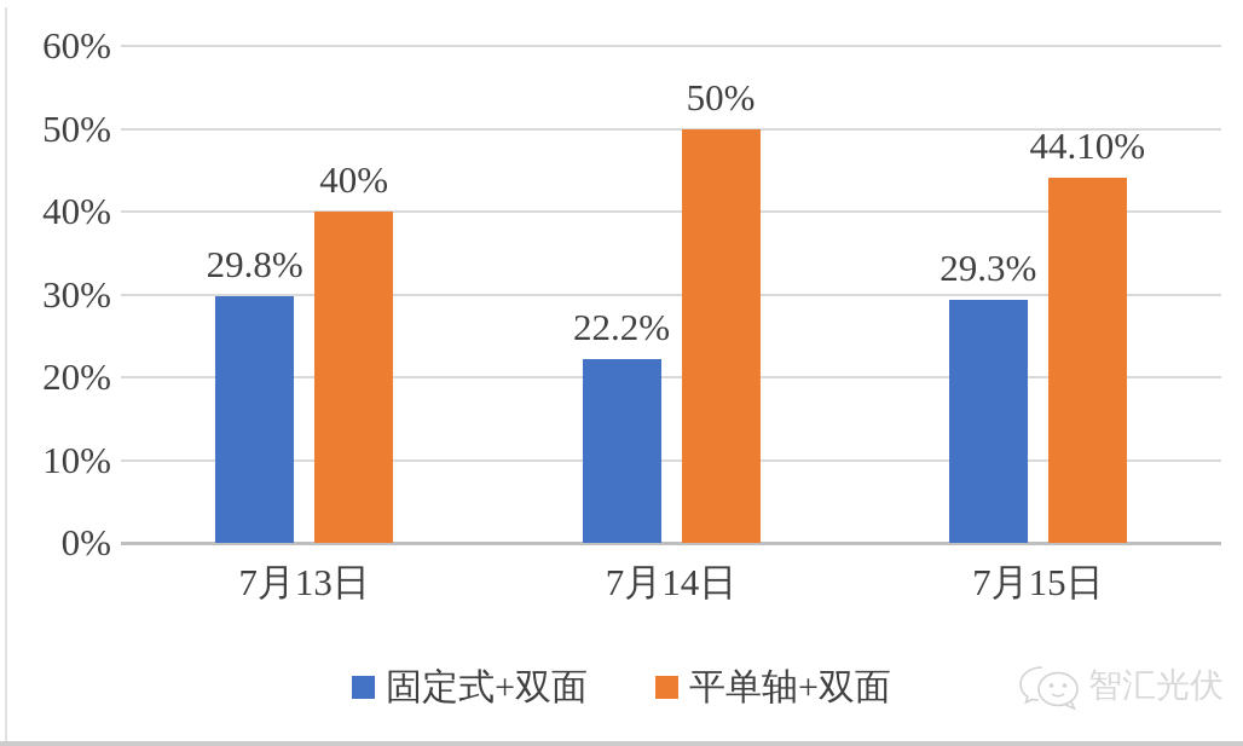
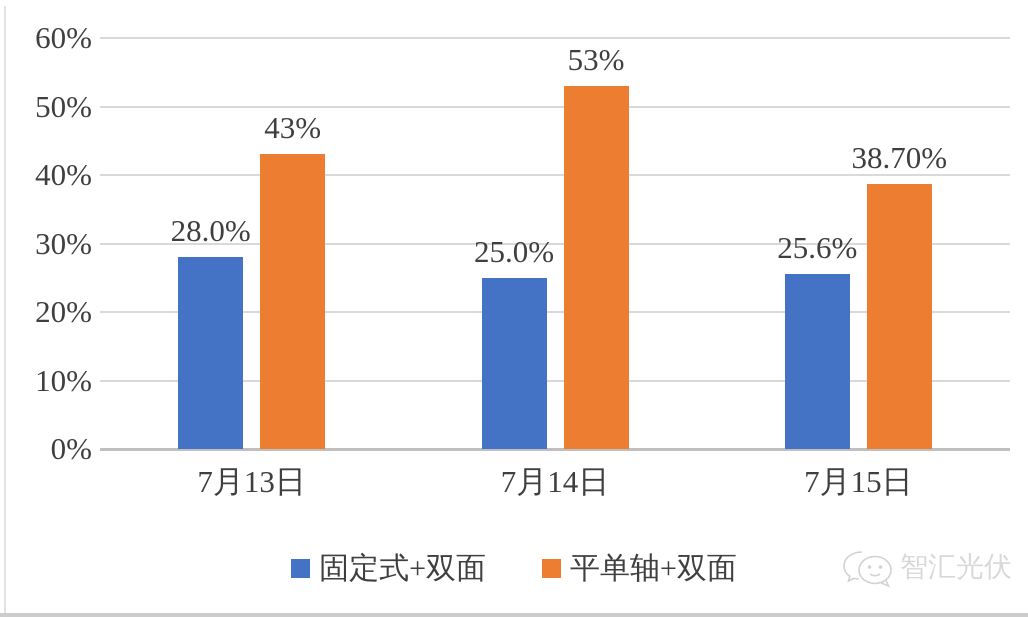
固定式+双面/7月13日: 29.8% -> 28.0%
平单轴+双面/7月13日: 40% -> 43%
固定式+双面/7月14日: 22.2% -> 25.0%
平单轴+双面/7月14日: 50% -> 53%
固定式+双面/7月15日: 29.3% -> 25.6%
平单轴+双面/7月15日: 44.10% -> 38.70%
